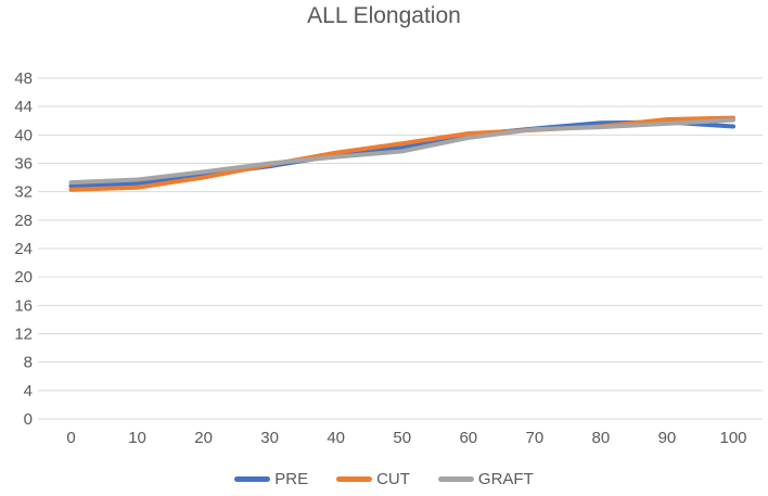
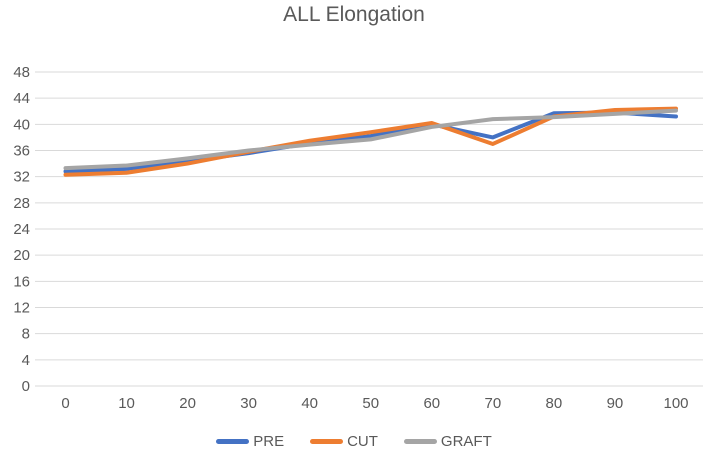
PRE/70: 41 -> 38
CUT/70: 41 -> 37
